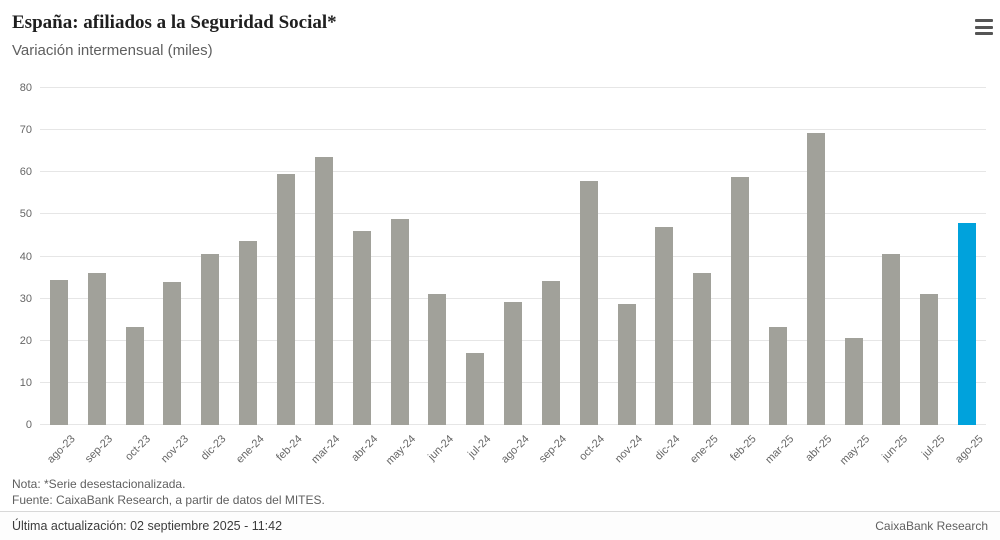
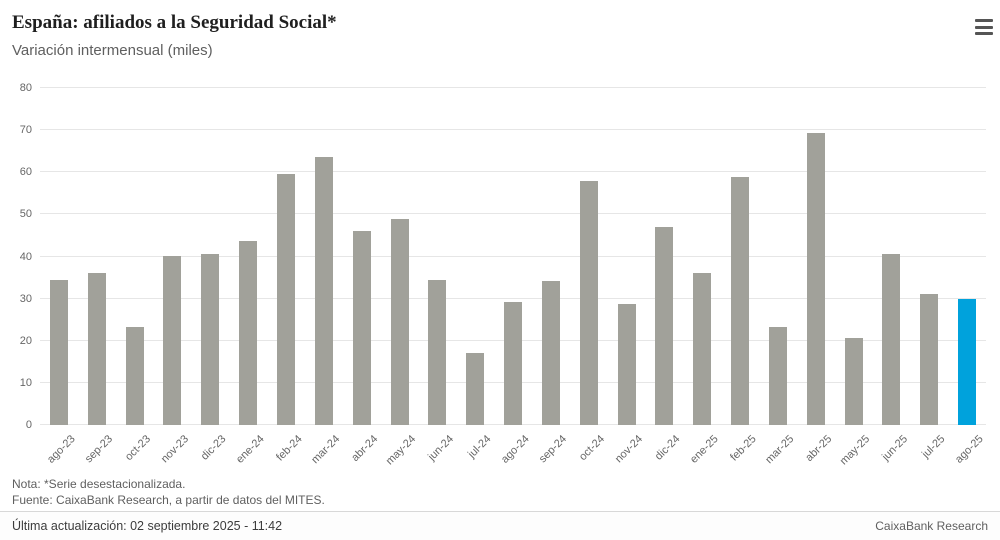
nov-23: 34 -> 40
jun-24: 31 -> 34
ago-25: 48 -> 30
